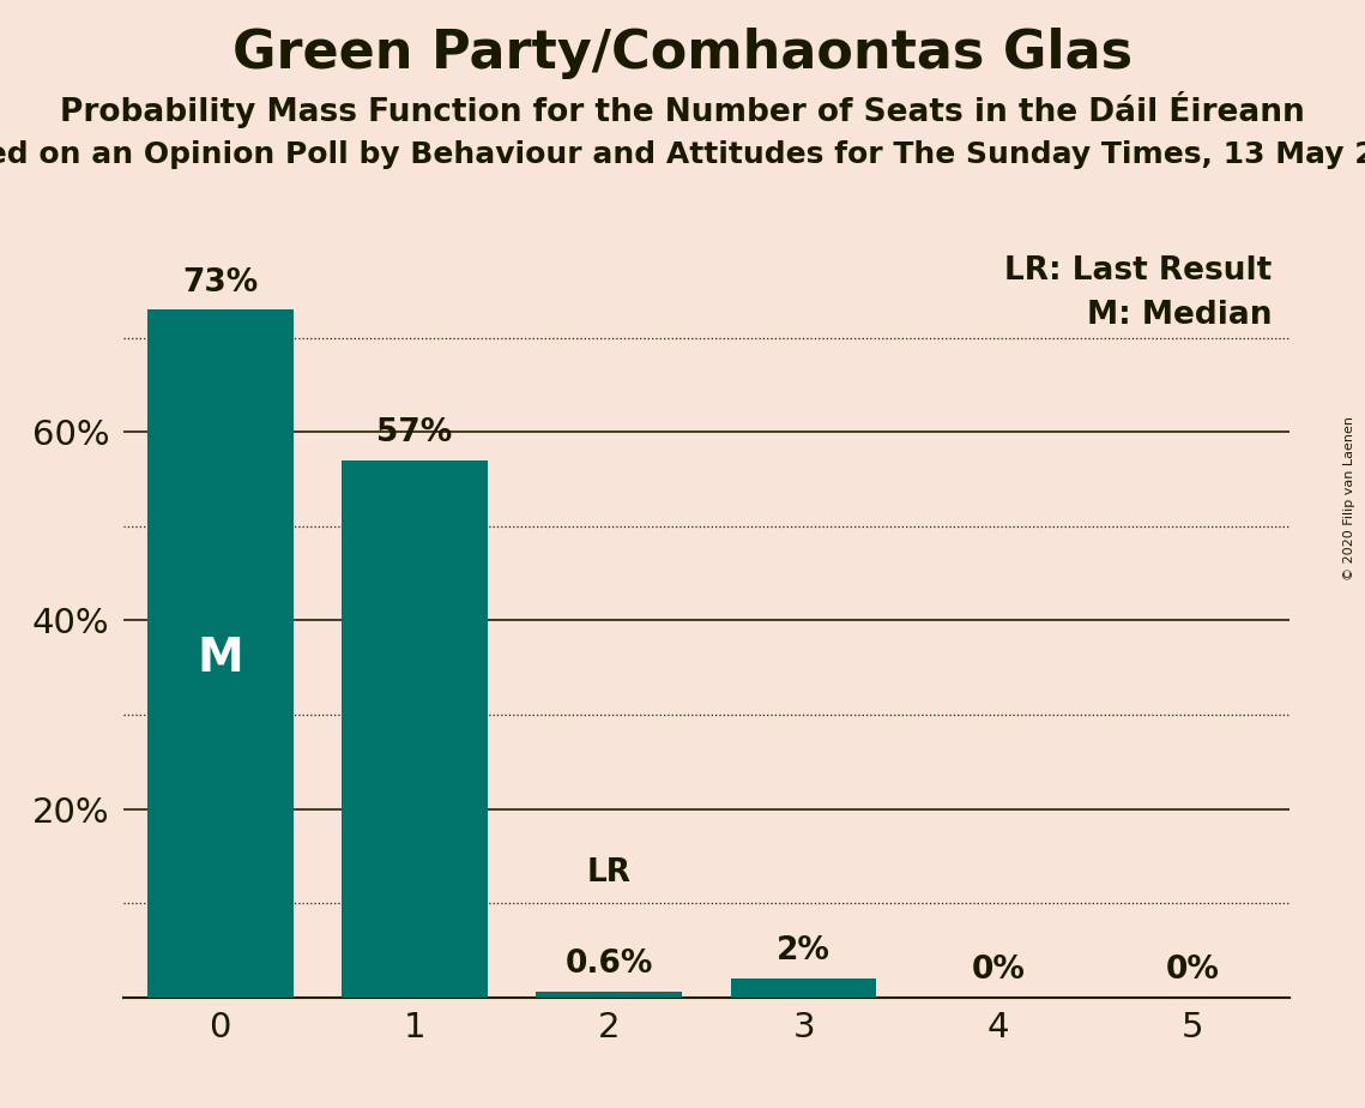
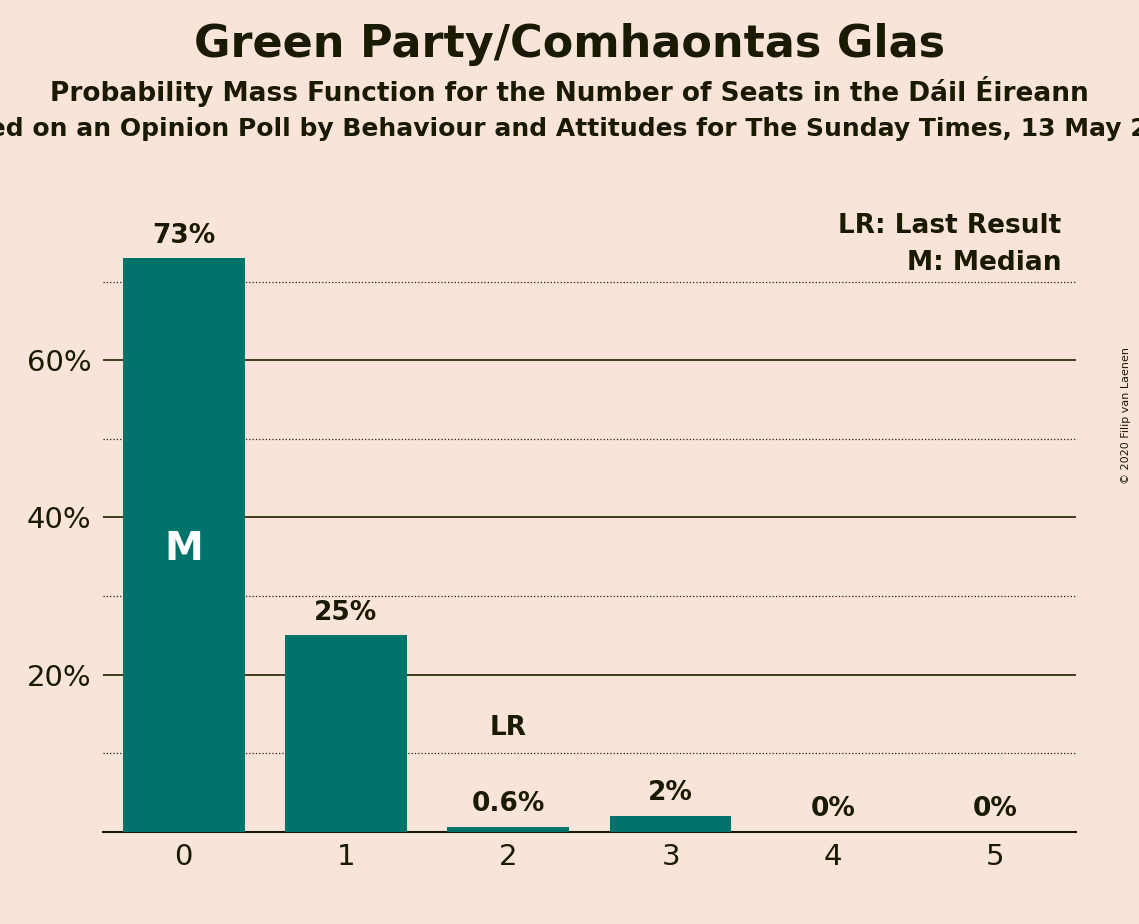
1: 57% -> 25%
